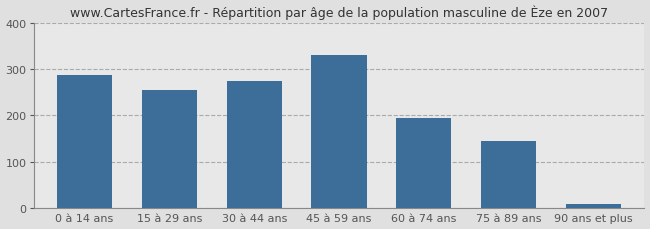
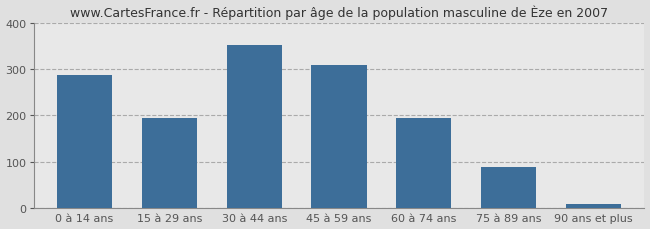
15 à 29 ans: 255 -> 195
30 à 44 ans: 275 -> 352
45 à 59 ans: 330 -> 310
75 à 89 ans: 145 -> 88
